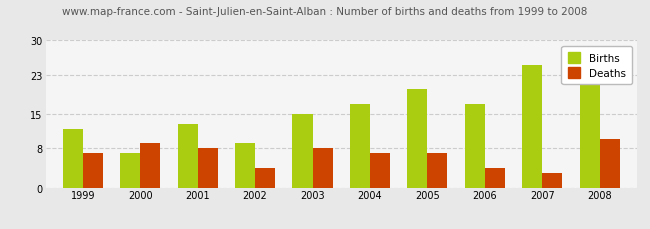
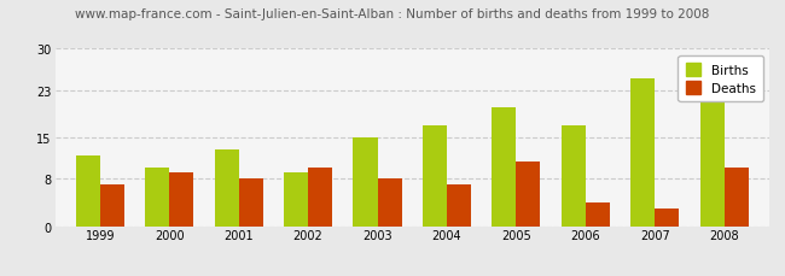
Births/2000: 7 -> 10
Deaths/2002: 4 -> 10
Deaths/2005: 7 -> 11
